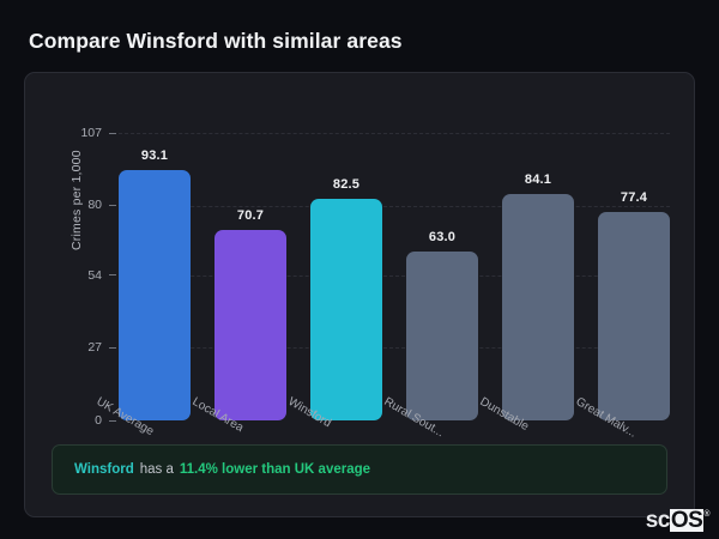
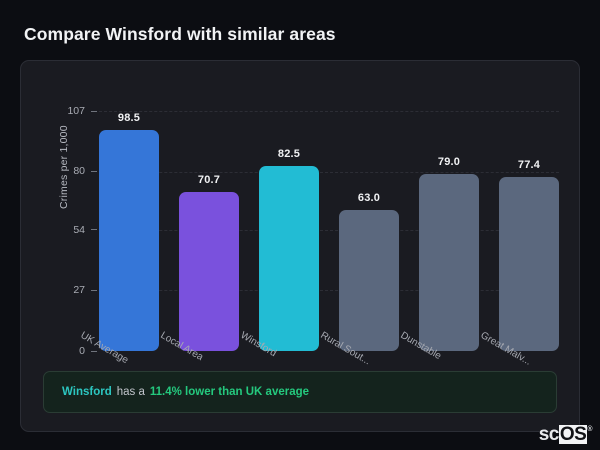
UK Average: 93.1 -> 98.5
Dunstable: 84.1 -> 79.0
